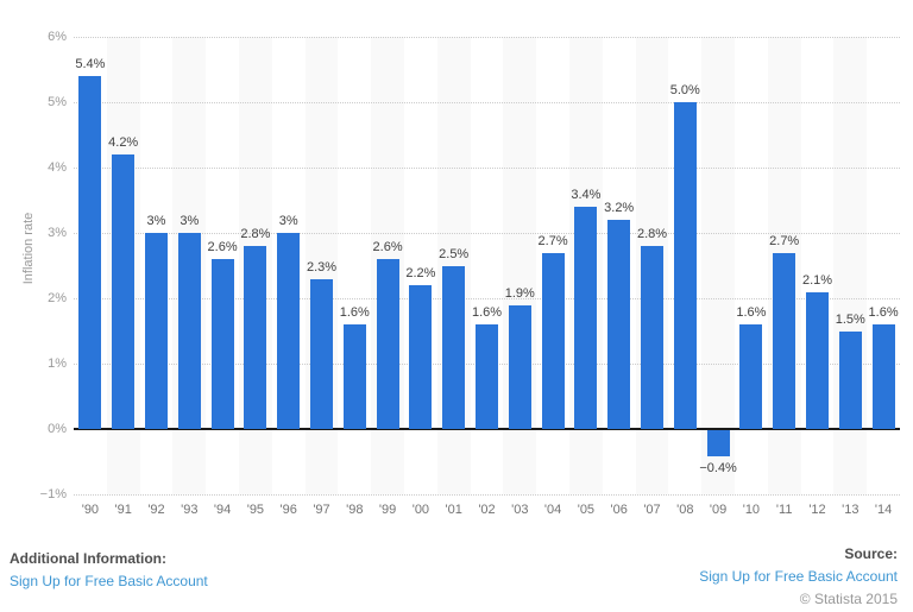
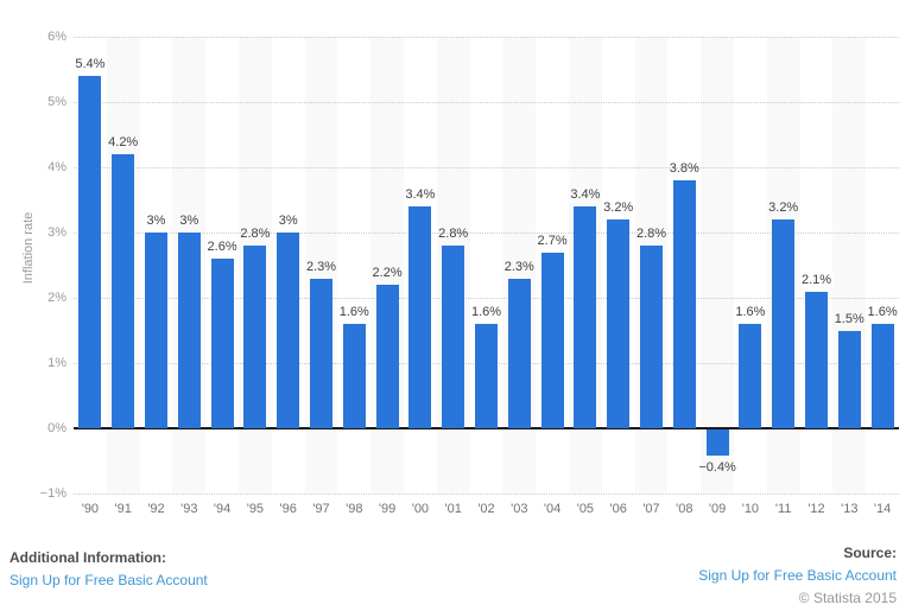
'99: 2.6% -> 2.2%
'00: 2.2% -> 3.4%
'01: 2.5% -> 2.8%
'03: 1.9% -> 2.3%
'08: 5.0% -> 3.8%
'11: 2.7% -> 3.2%
